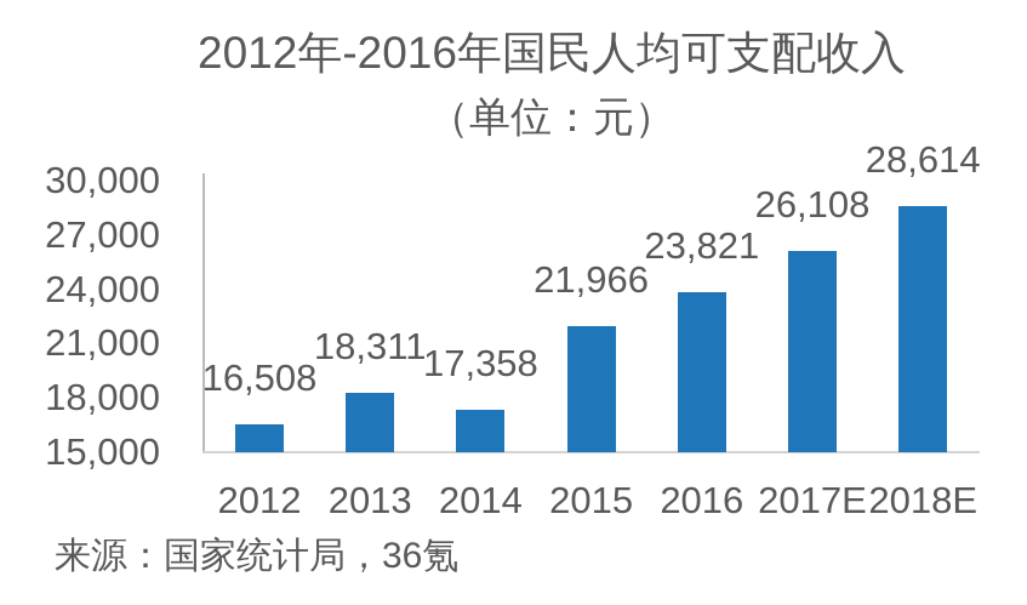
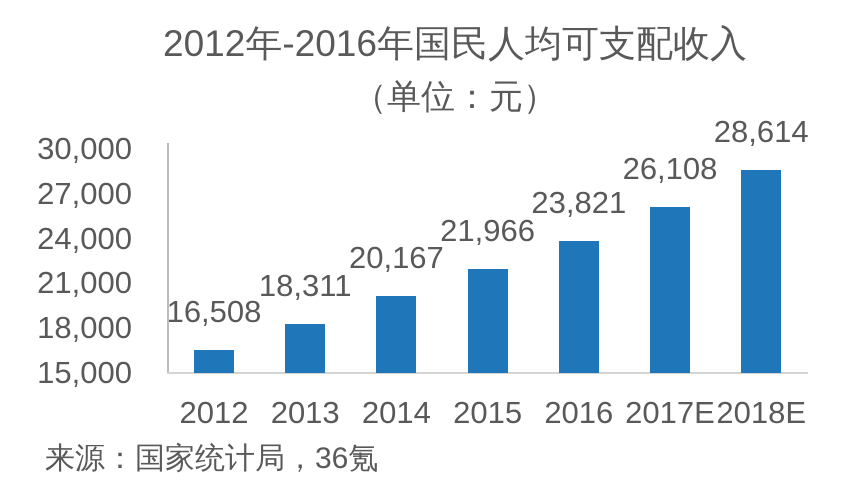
2014: 17,358 -> 20,167
